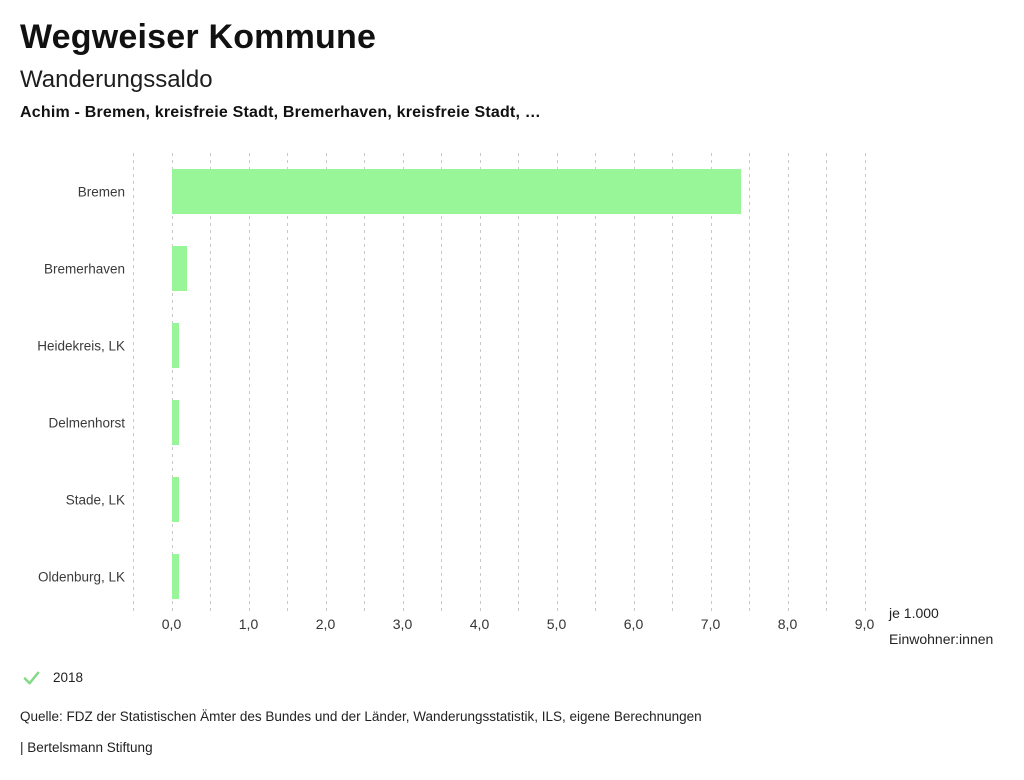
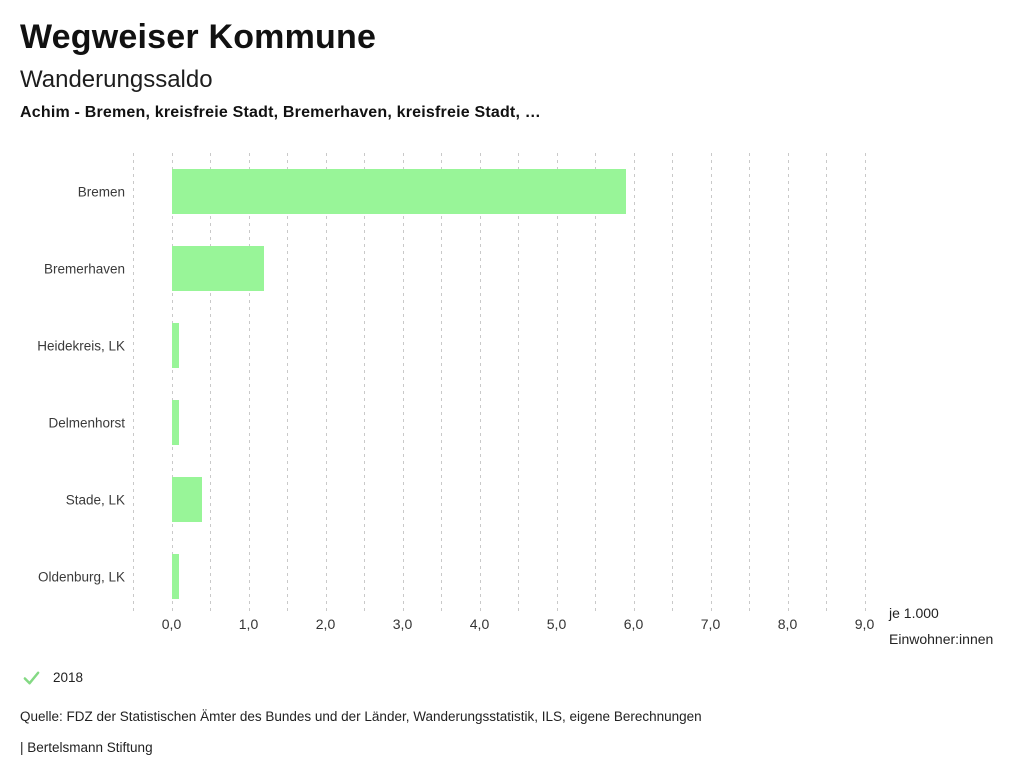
Bremen: 7,4 -> 5,9
Bremerhaven: 0,2 -> 1,2
Stade, LK: 0,1 -> 0,4
